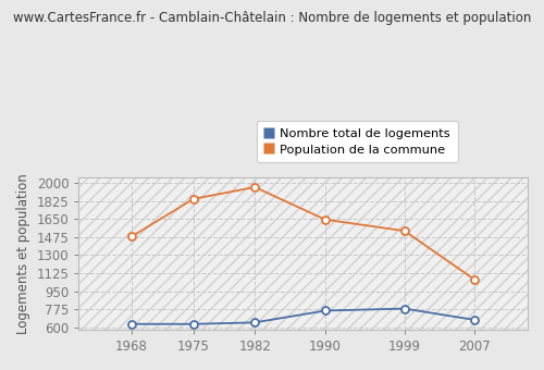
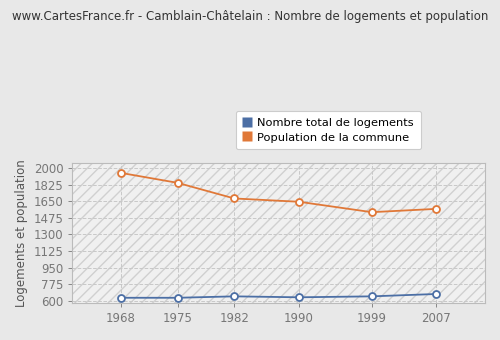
Population de la commune/1968: 1480 -> 1950
Population de la commune/1982: 1960 -> 1680
Nombre total de logements/1990: 760 -> 640
Nombre total de logements/1999: 780 -> 640
Population de la commune/2007: 1060 -> 1570
